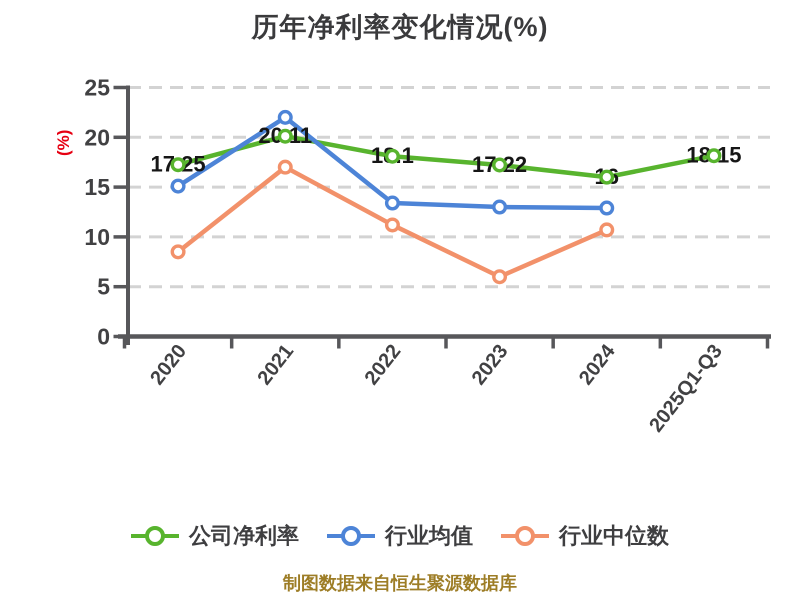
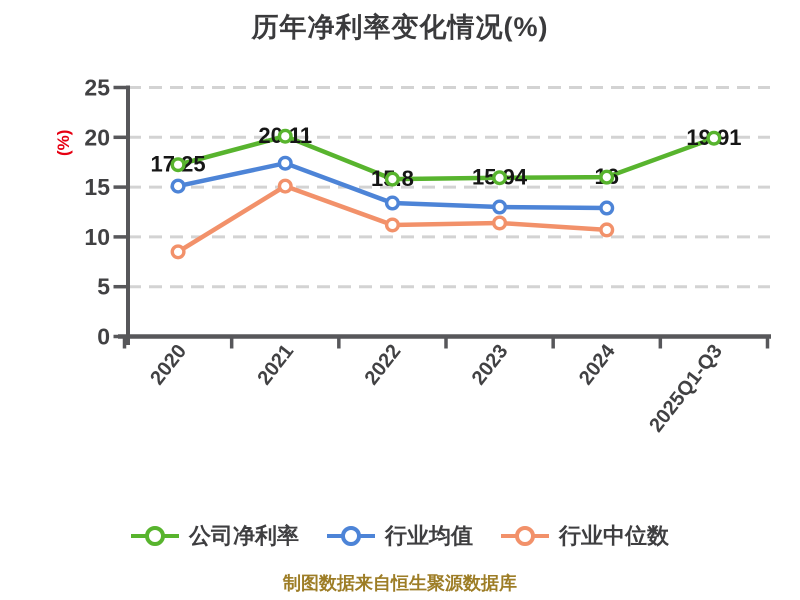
行业均值/2021: 22 -> 17
行业中位数/2021: 17 -> 15
公司净利率/2022: 18.1 -> 15.8
公司净利率/2023: 17.22 -> 15.94
行业中位数/2023: 6 -> 11
公司净利率/2025Q1-Q3: 18.15 -> 19.91
